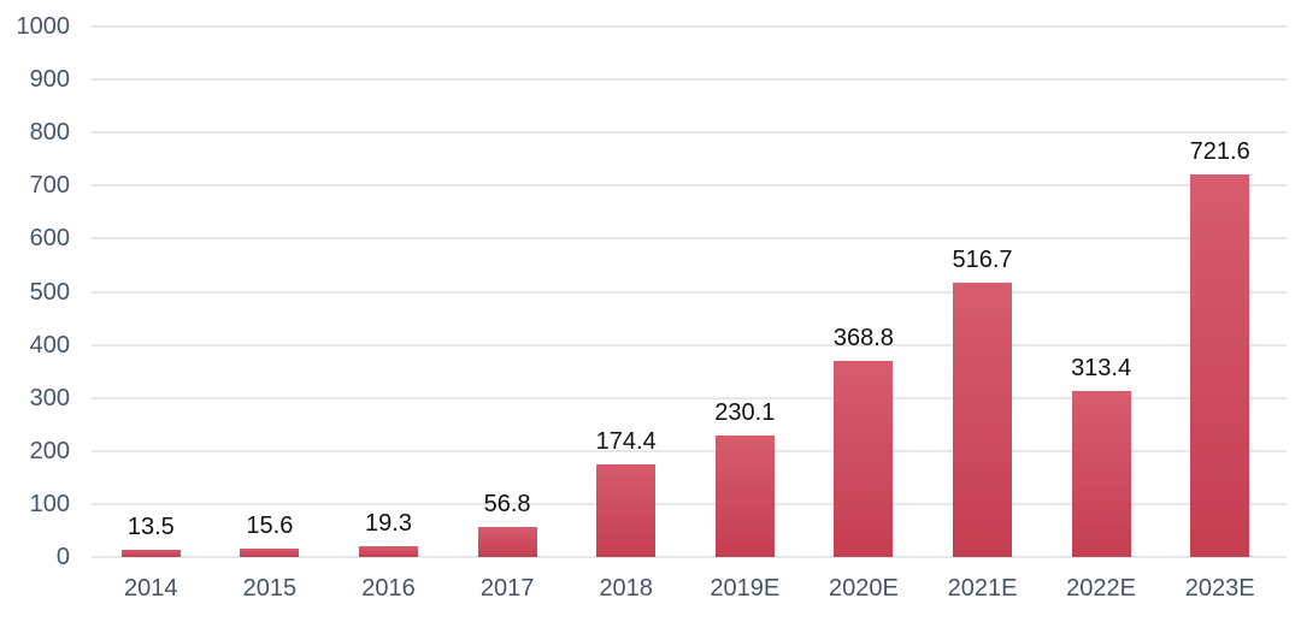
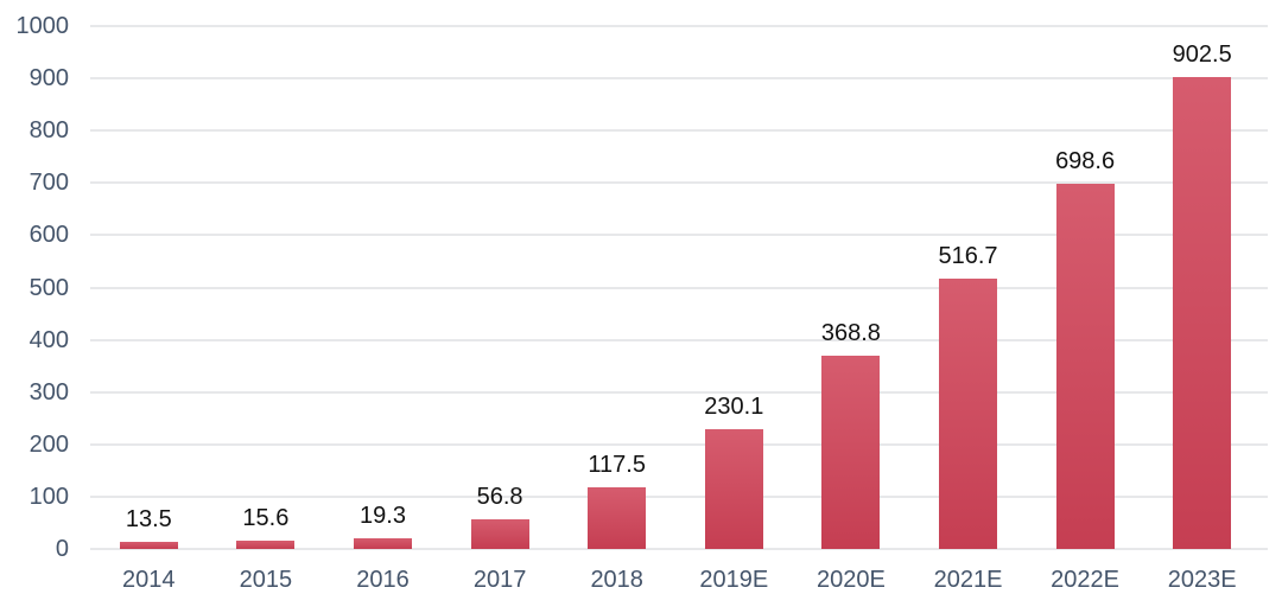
2018: 174.4 -> 117.5
2022E: 313.4 -> 698.6
2023E: 721.6 -> 902.5
